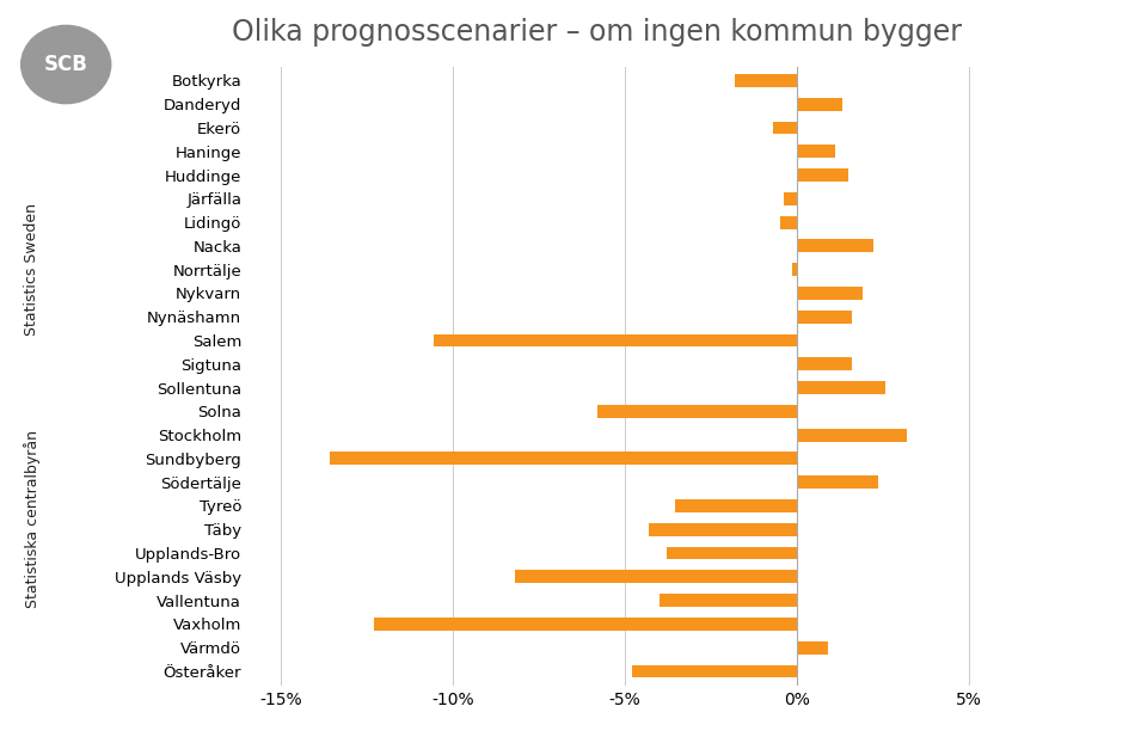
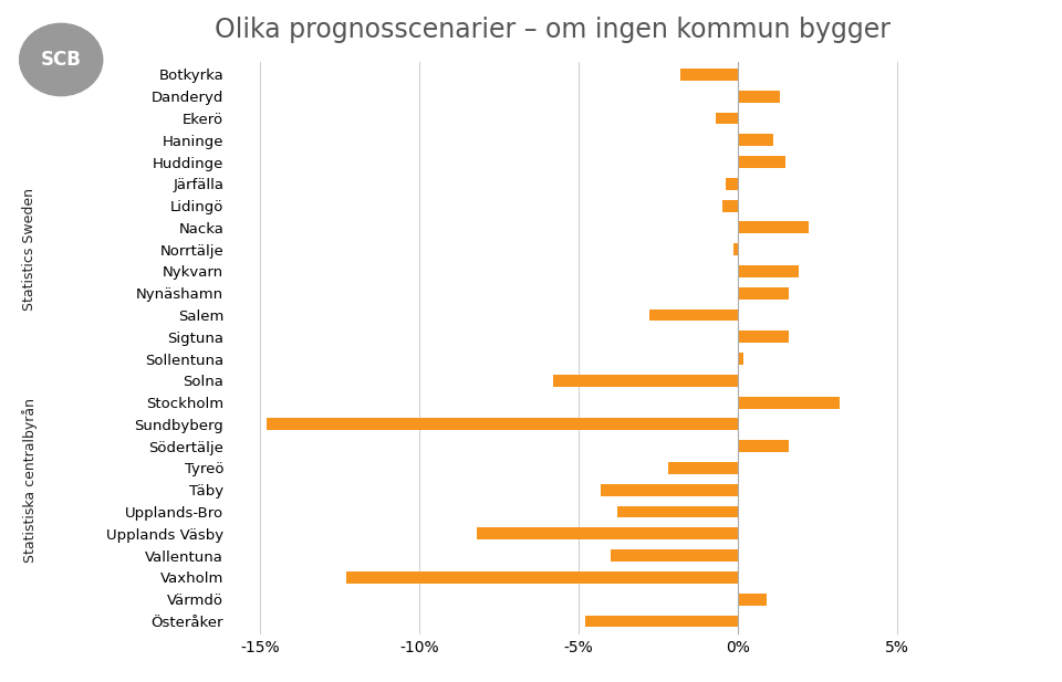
Salem: -10.55% -> -2.80%
Sollentuna: 2.55% -> 0.15%
Sundbyberg: -13.60% -> -14.80%
Södertälje: 2.35% -> 1.60%
Tyreö: -3.55% -> -2.20%
